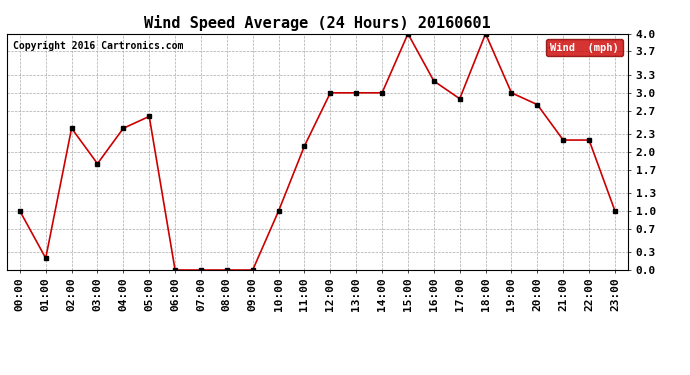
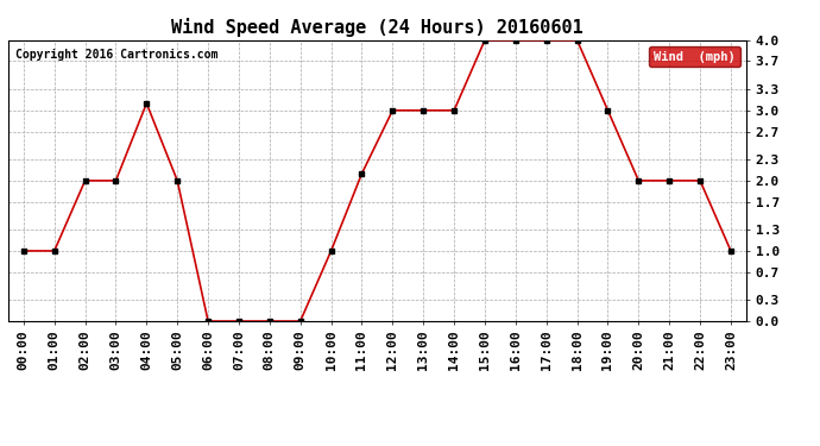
01:00: 0.2 -> 1.0
02:00: 2.4 -> 2.0
03:00: 1.8 -> 2.0
04:00: 2.4 -> 3.1
05:00: 2.6 -> 2.0
16:00: 3.2 -> 4.0
17:00: 2.9 -> 4.0
20:00: 2.8 -> 2.0
21:00: 2.2 -> 2.0
22:00: 2.2 -> 2.0
